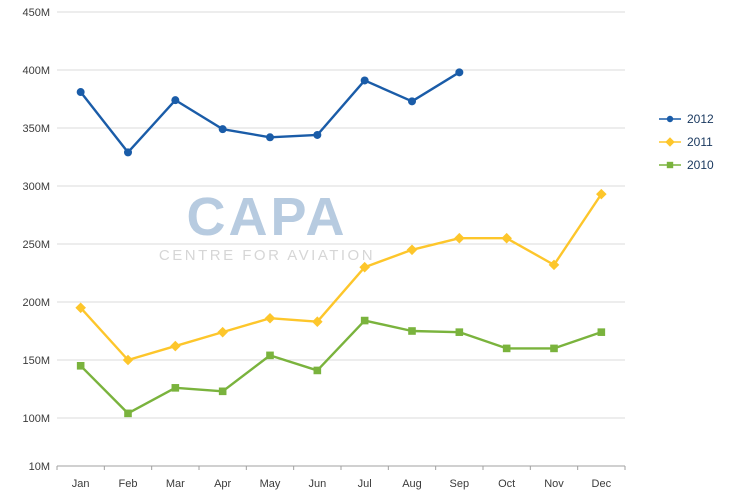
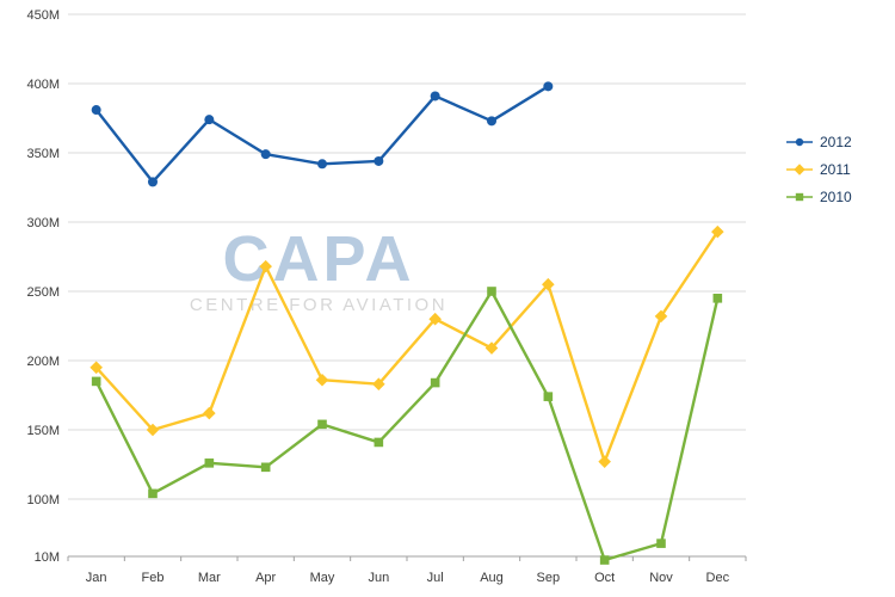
2010/Jan: 145M -> 185M
2011/Apr: 174M -> 268M
2011/Aug: 245M -> 209M
2010/Aug: 175M -> 250M
2011/Oct: 255M -> 127M
2010/Oct: 160M -> 56M
2010/Nov: 160M -> 68M
2010/Dec: 174M -> 245M
